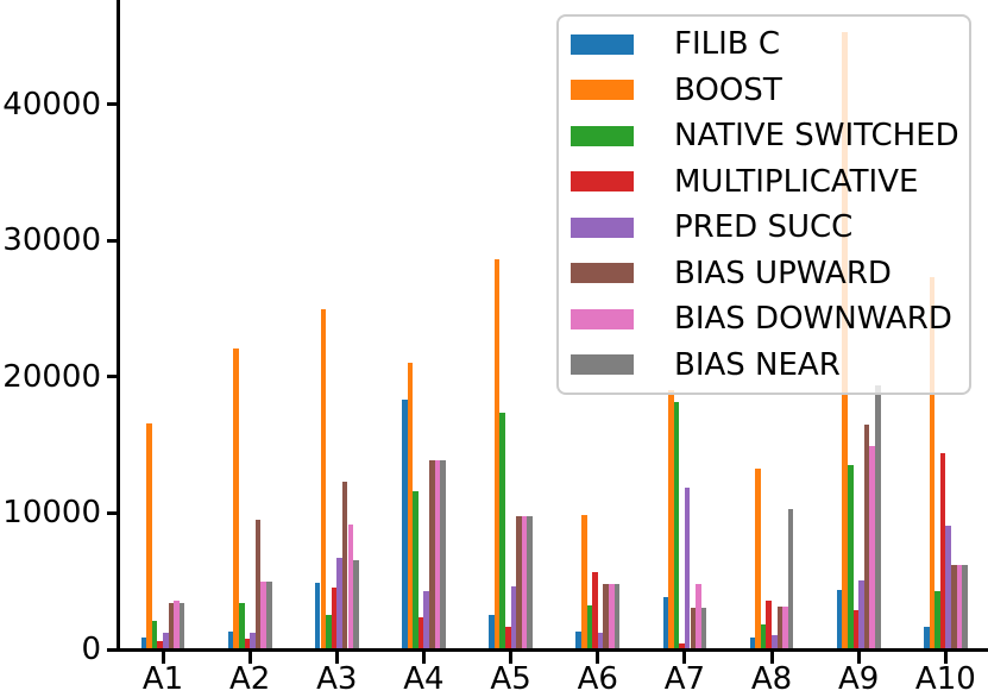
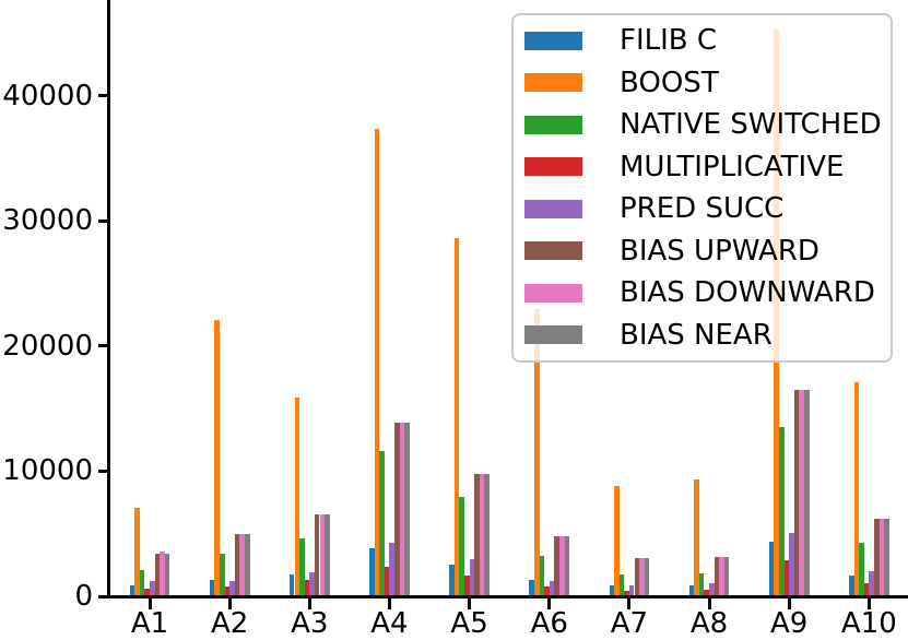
BOOST/A1: 16600 -> 7100
BIAS UPWARD/A2: 9500 -> 5000
FILIB C/A3: 4900 -> 1800
BOOST/A3: 25000 -> 15900
NATIVE SWITCHED/A3: 2500 -> 4600
MULTIPLICATIVE/A3: 4500 -> 1300
PRED SUCC/A3: 6700 -> 1900
BIAS UPWARD/A3: 12300 -> 6600
BIAS DOWNWARD/A3: 9200 -> 6600
FILIB C/A4: 18300 -> 3900
BOOST/A4: 21000 -> 37400
NATIVE SWITCHED/A5: 17400 -> 8000
PRED SUCC/A5: 4600 -> 2900
BOOST/A6: 9900 -> 23000
MULTIPLICATIVE/A6: 5700 -> 800
FILIB C/A7: 3800 -> 800
BOOST/A7: 19000 -> 8800
NATIVE SWITCHED/A7: 18200 -> 1700
PRED SUCC/A7: 11900 -> 900
BIAS DOWNWARD/A7: 4800 -> 3000
BOOST/A8: 13300 -> 9400
MULTIPLICATIVE/A8: 3600 -> 500
BIAS NEAR/A8: 10300 -> 3200
BIAS DOWNWARD/A9: 14900 -> 16500
BIAS NEAR/A9: 19400 -> 16500
BOOST/A10: 27300 -> 17100
MULTIPLICATIVE/A10: 14400 -> 1100
PRED SUCC/A10: 9100 -> 2000
